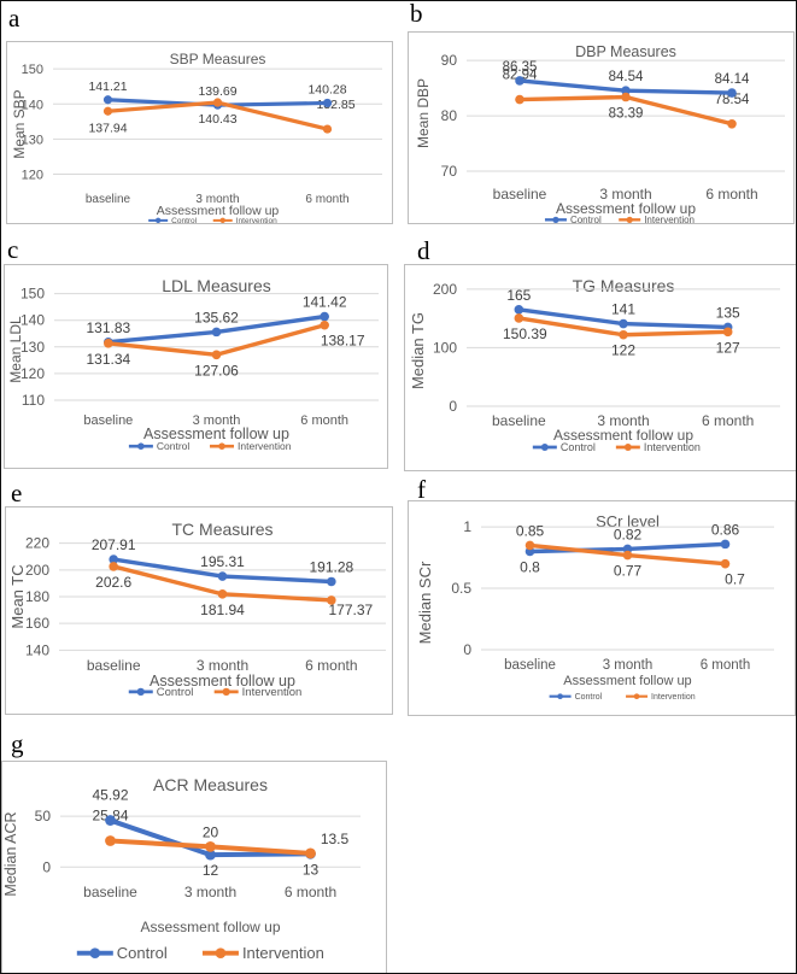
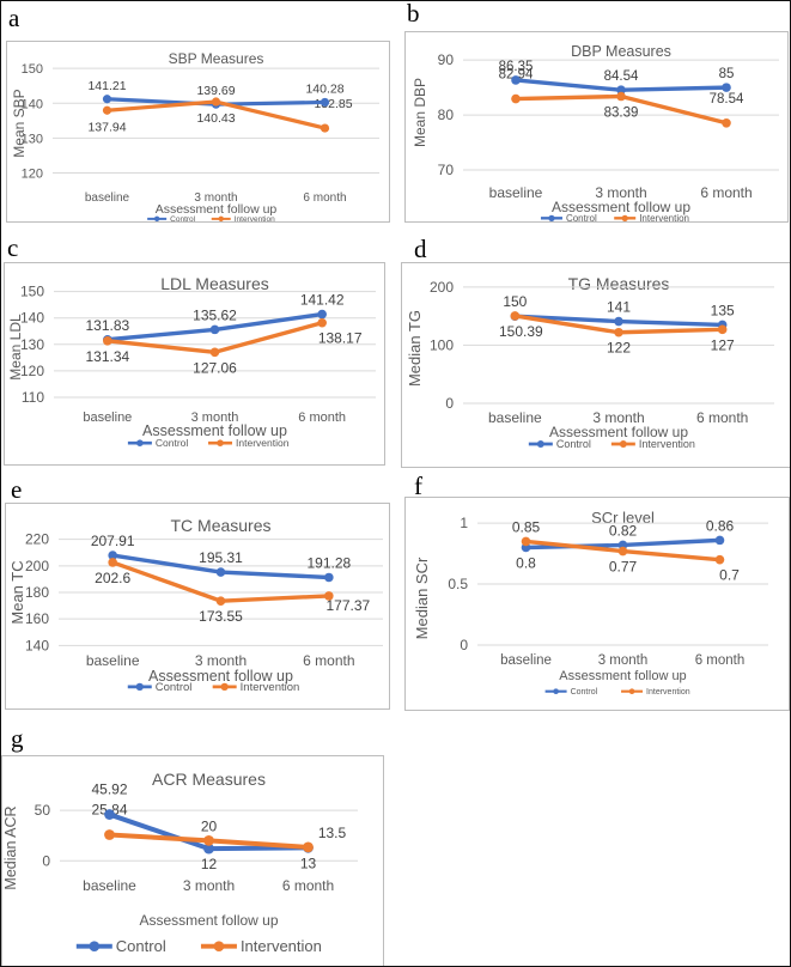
DBP Measures/Control/6 month: 84.14 -> 85
TG Measures/Control/baseline: 165 -> 150
TC Measures/Intervention/3 month: 181.94 -> 173.55
